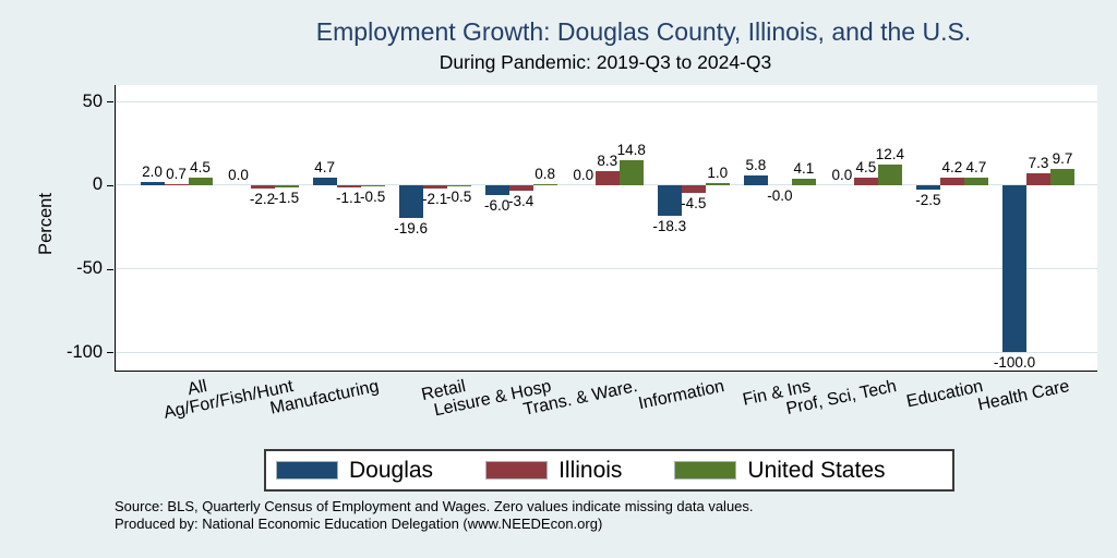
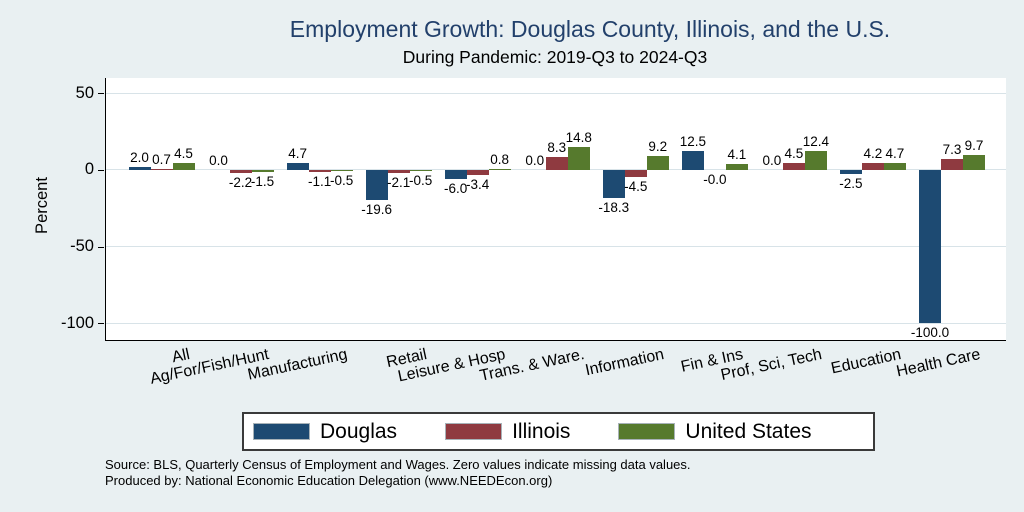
United States/Information: 1.0 -> 9.2
Douglas/Fin & Ins: 5.8 -> 12.5
